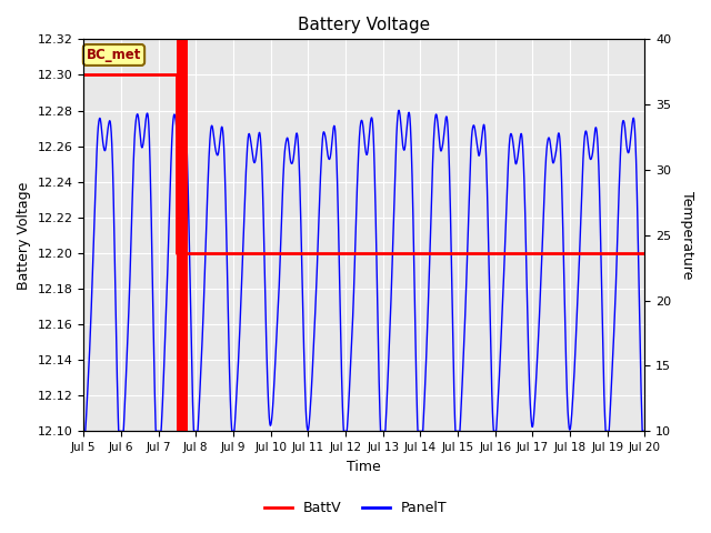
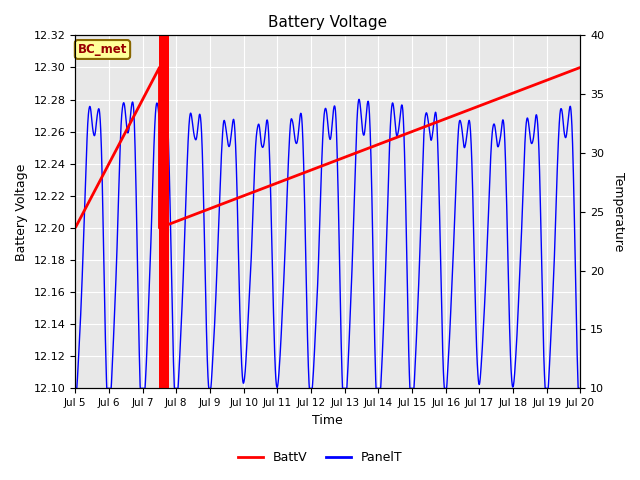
BattV/Jul 5: 12.3 -> 12.2
BattV/Jul 20: 12.2 -> 12.3
